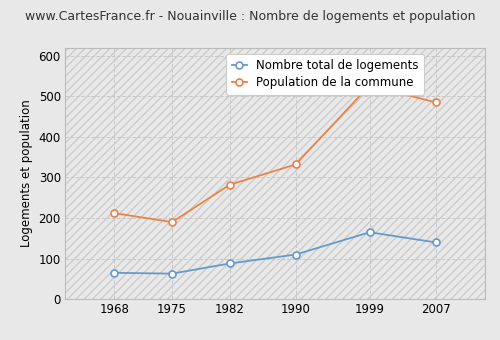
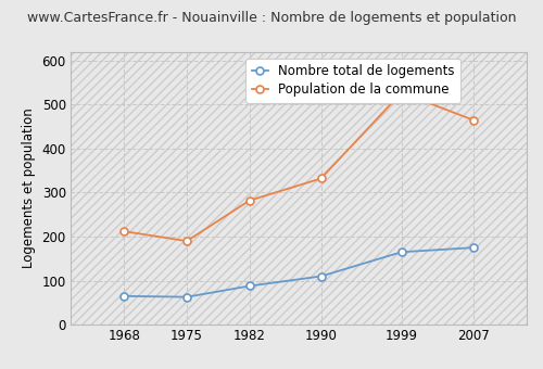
Nombre total de logements/2007: 140 -> 175
Population de la commune/2007: 485 -> 465
